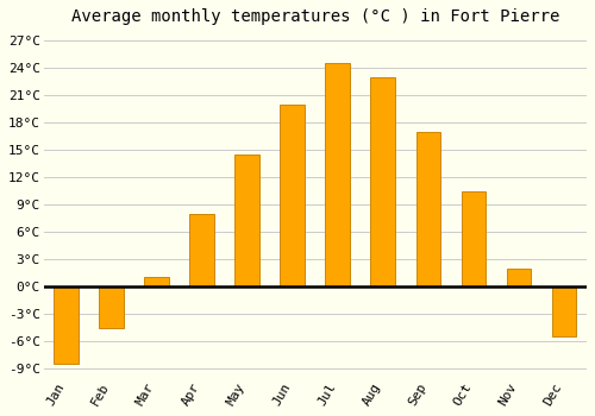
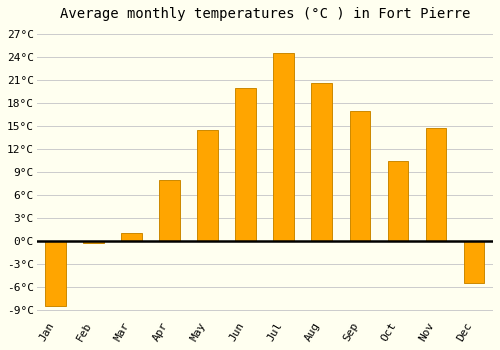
Feb: -4.5°C -> -0.2°C
Aug: 23.0°C -> 20.6°C
Nov: 2.0°C -> 14.8°C
